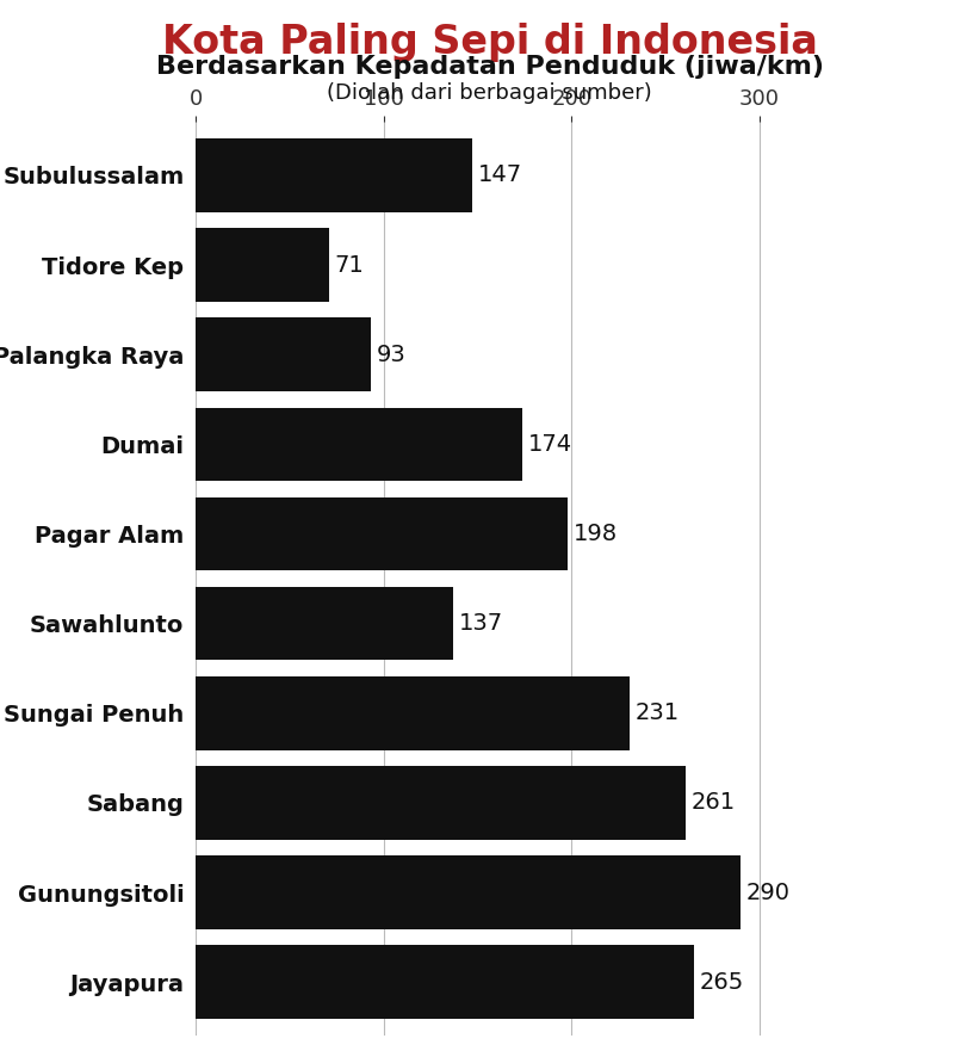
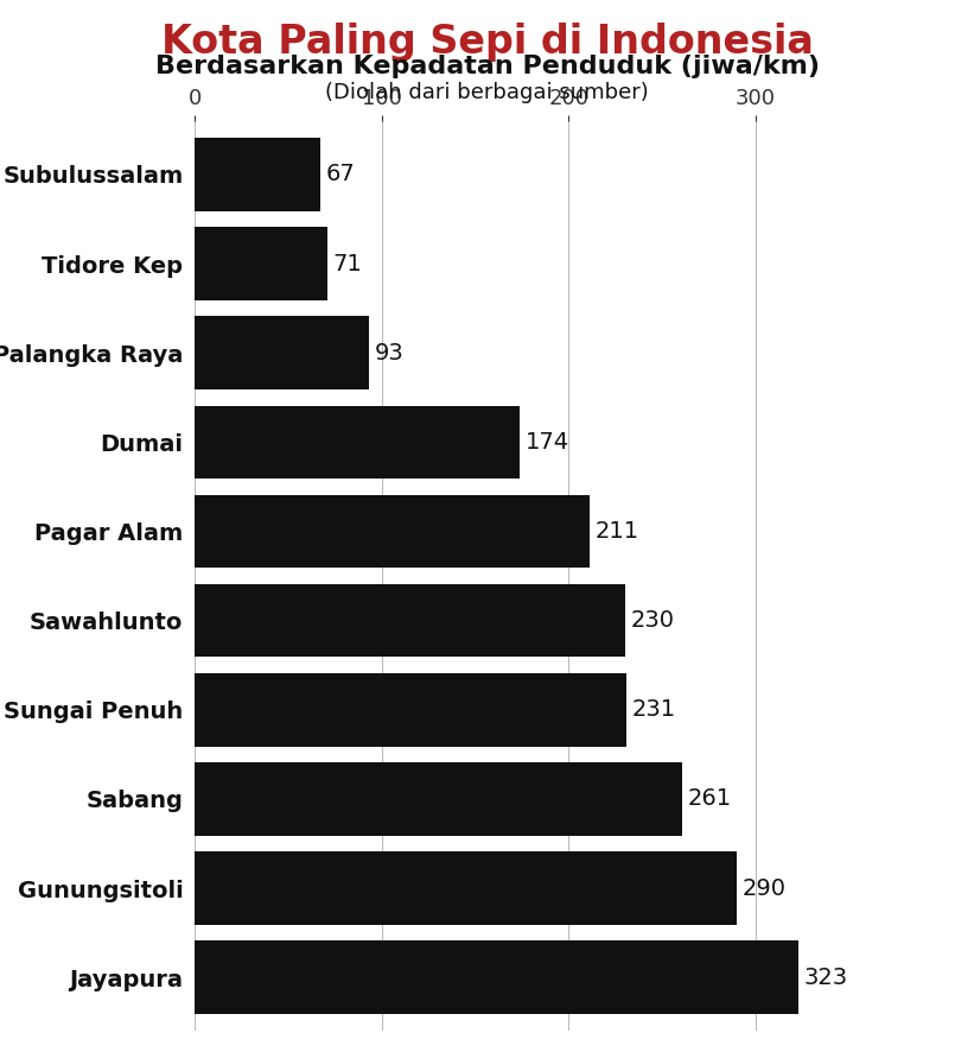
Subulussalam: 147 -> 67
Pagar Alam: 198 -> 211
Sawahlunto: 137 -> 230
Jayapura: 265 -> 323
